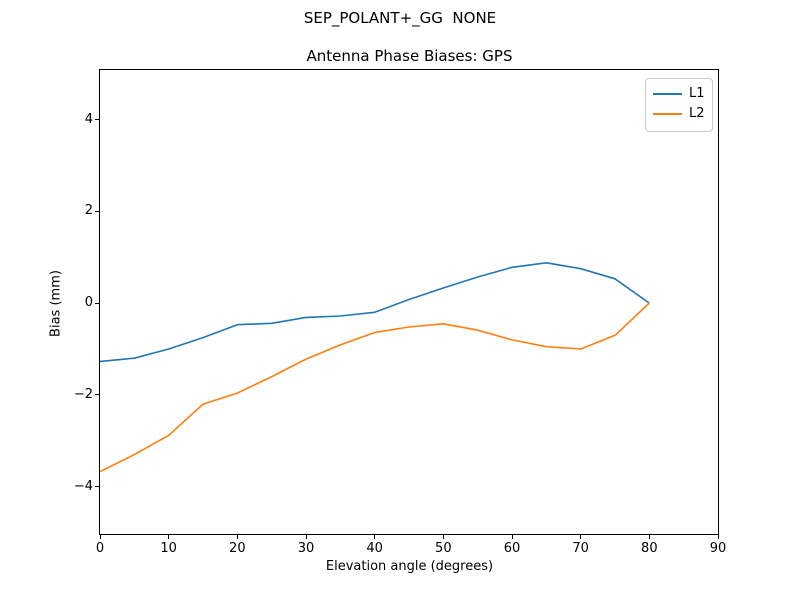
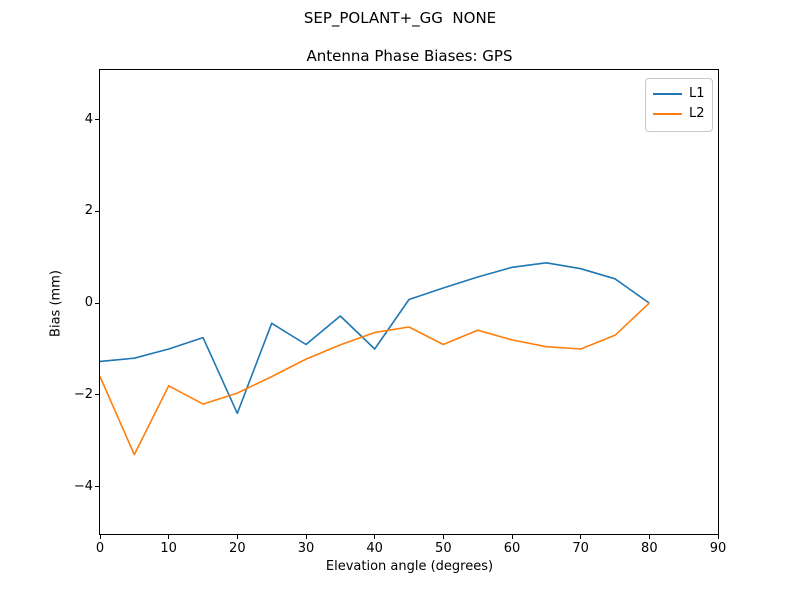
L2/0: -3.7 -> -1.6
L2/10: -2.9 -> -1.8
L1/20: -0.5 -> -2.4
L1/30: -0.3 -> -0.9
L1/40: -0.2 -> -1.0
L2/50: -0.5 -> -0.9
